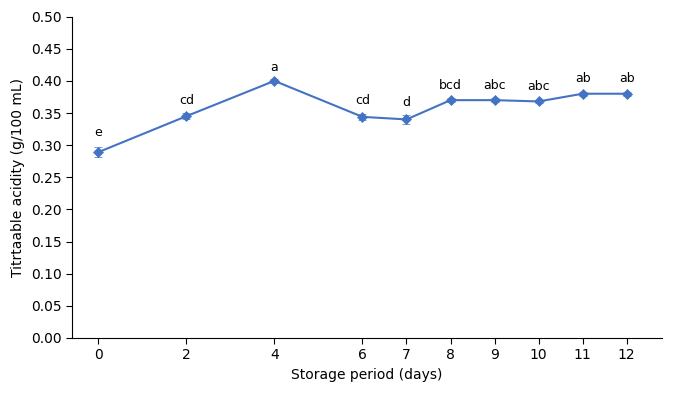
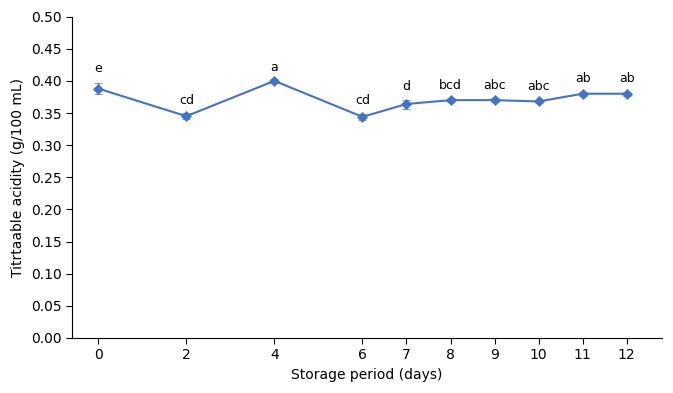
0: 0.289 -> 0.388
7: 0.340 -> 0.364
